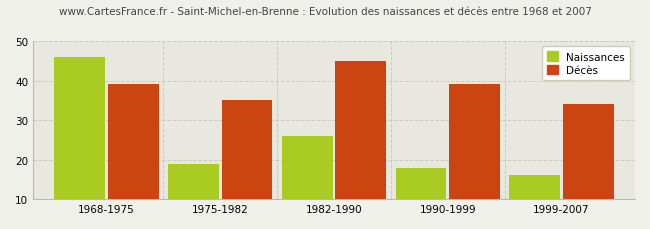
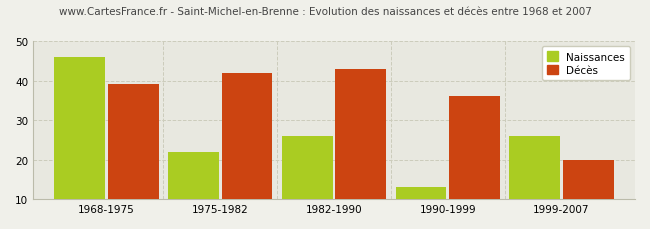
Naissances/1975-1982: 19 -> 22
Décès/1975-1982: 35 -> 42
Décès/1982-1990: 45 -> 43
Naissances/1990-1999: 18 -> 13
Décès/1990-1999: 39 -> 36
Naissances/1999-2007: 16 -> 26
Décès/1999-2007: 34 -> 20
